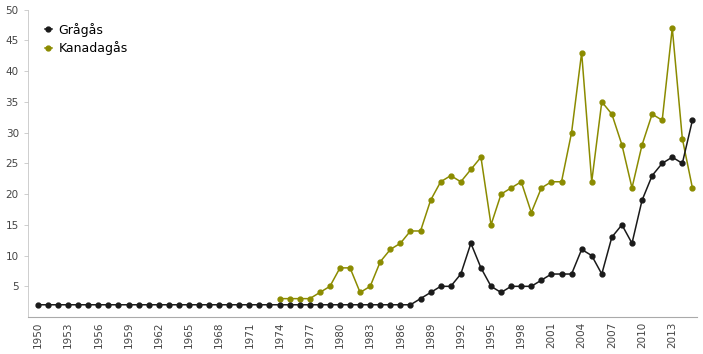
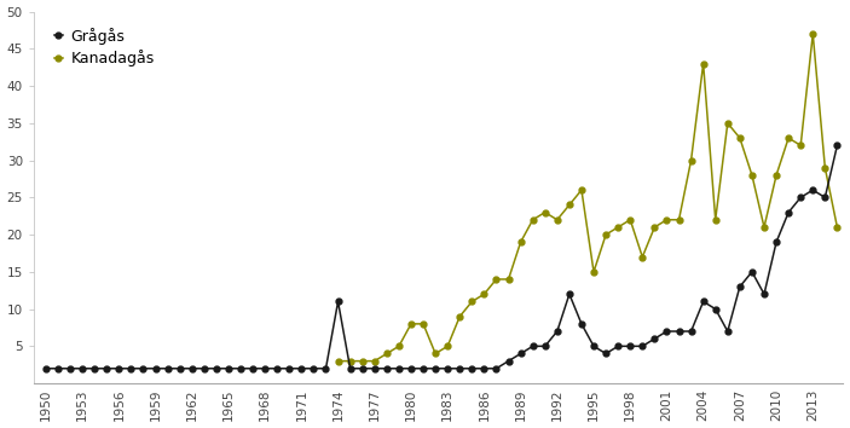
Grågås/1974: 2 -> 11
